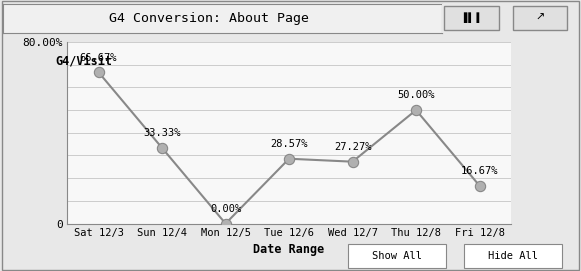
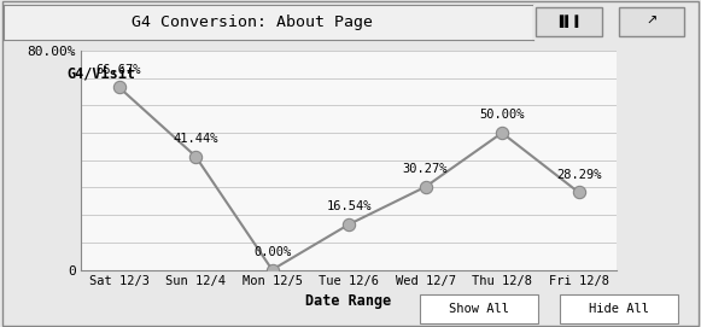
Sun 12/4: 33.33% -> 41.44%
Tue 12/6: 28.57% -> 16.54%
Wed 12/7: 27.27% -> 30.27%
Fri 12/8: 16.67% -> 28.29%
